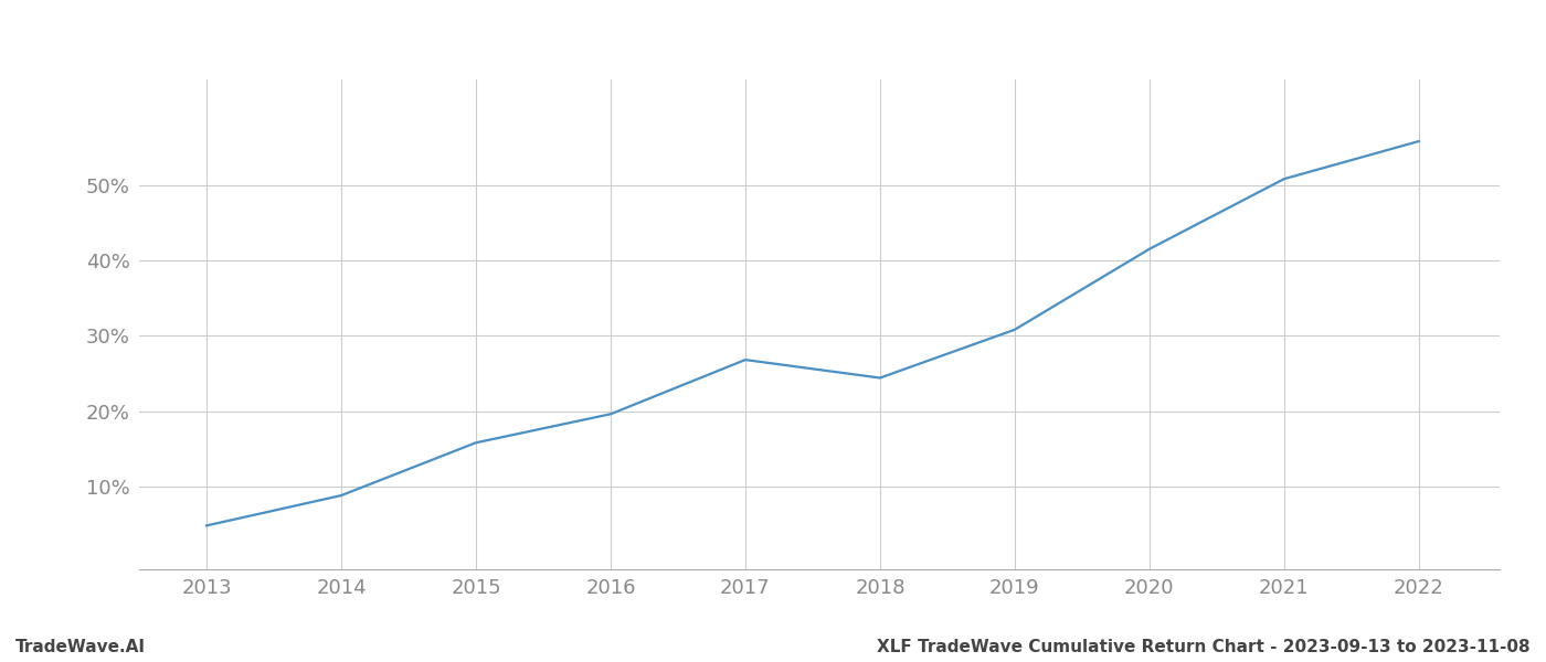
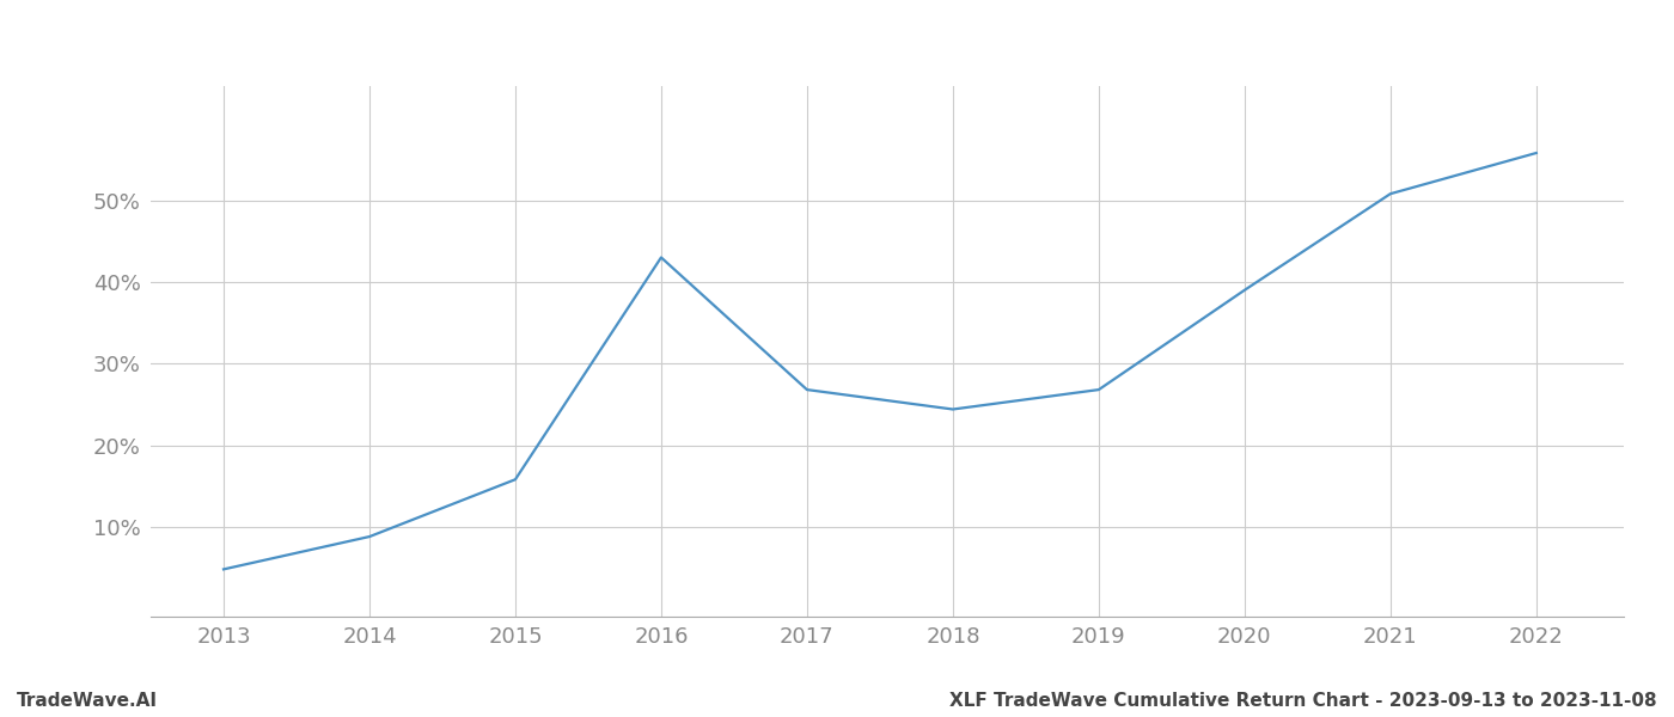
2016: 19.6% -> 43.0%
2019: 30.8% -> 26.8%
2020: 41.5% -> 39.0%
